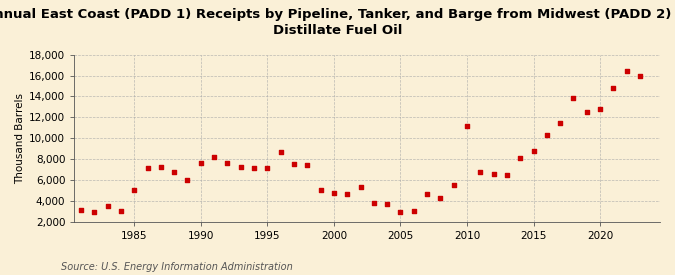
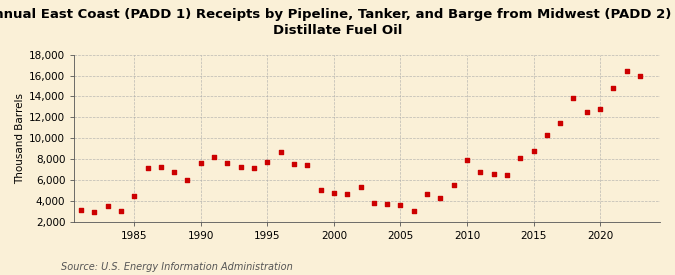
1985: 5,000 -> 4,500
1995: 7,100 -> 7,700
2005: 2,900 -> 3,600
2010: 11,200 -> 7,900
